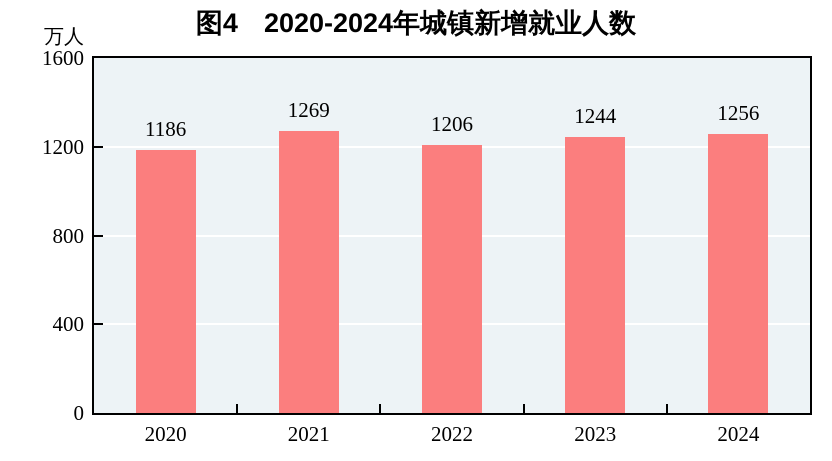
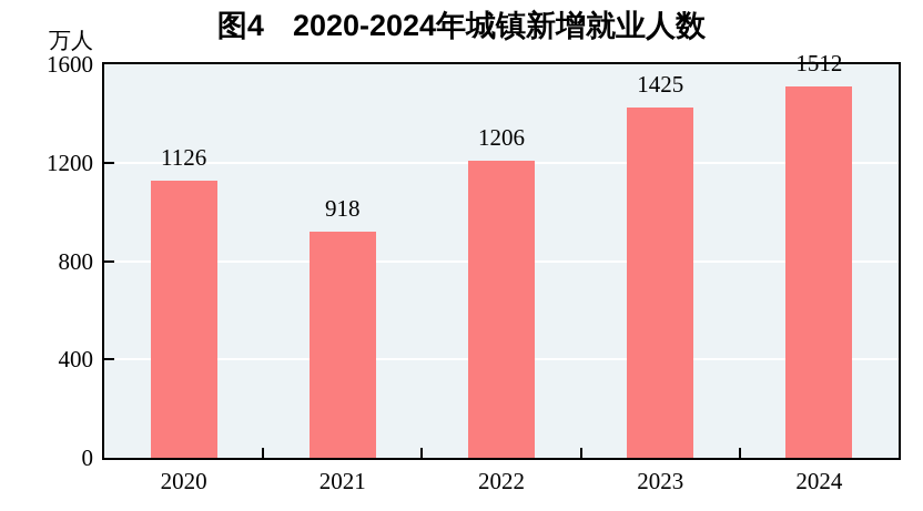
2020: 1186 -> 1126
2021: 1269 -> 918
2023: 1244 -> 1425
2024: 1256 -> 1512
